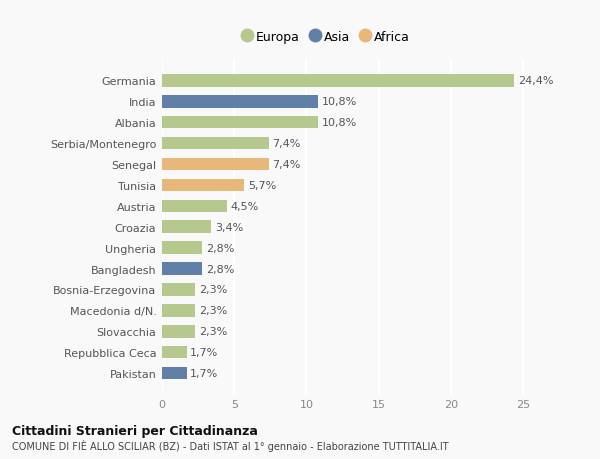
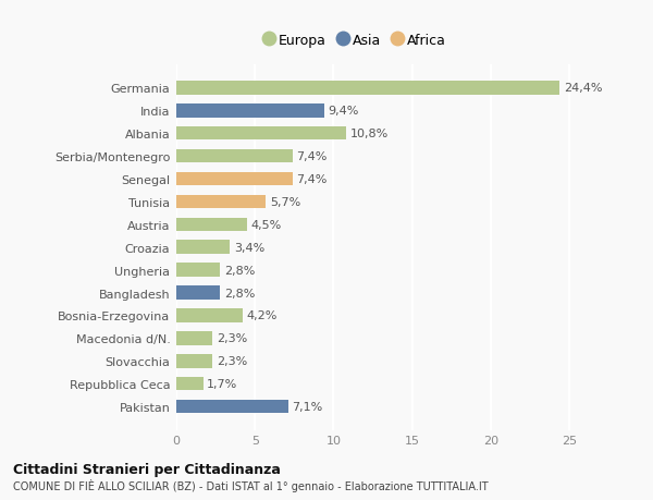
India: 10,8% -> 9,4%
Bosnia-Erzegovina: 2,3% -> 4,2%
Pakistan: 1,7% -> 7,1%
